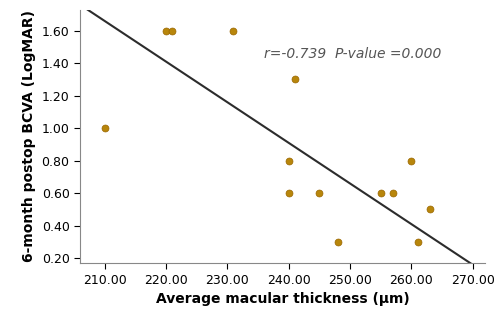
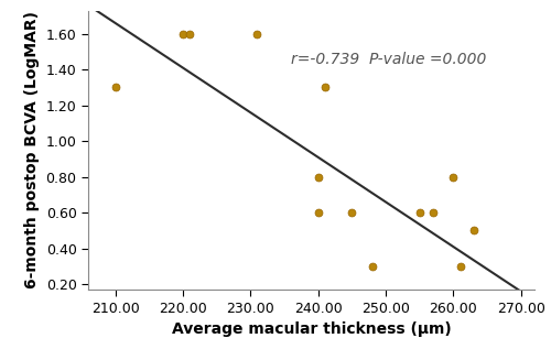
210.00: 1.0 -> 1.3
